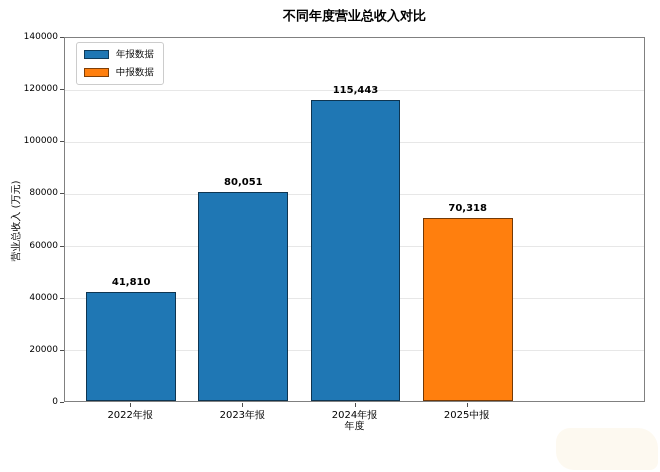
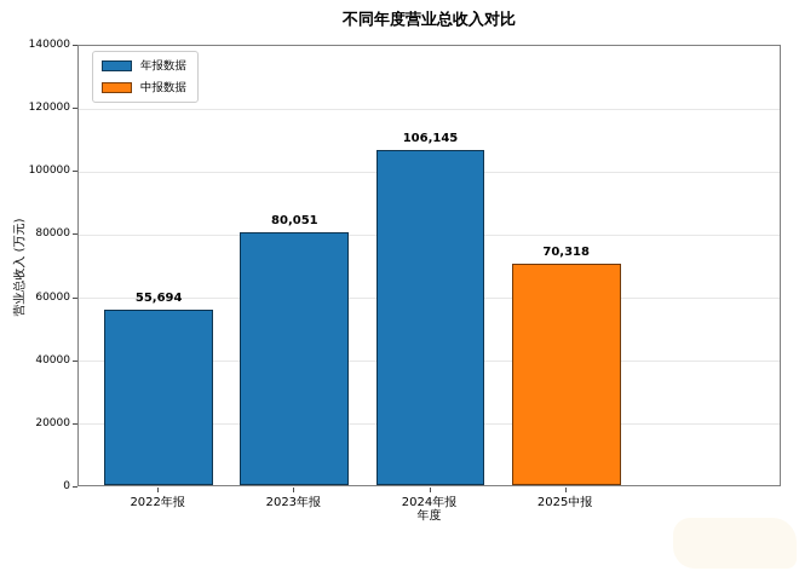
2022年报: 41,810 -> 55,694
2024年报: 115,443 -> 106,145
